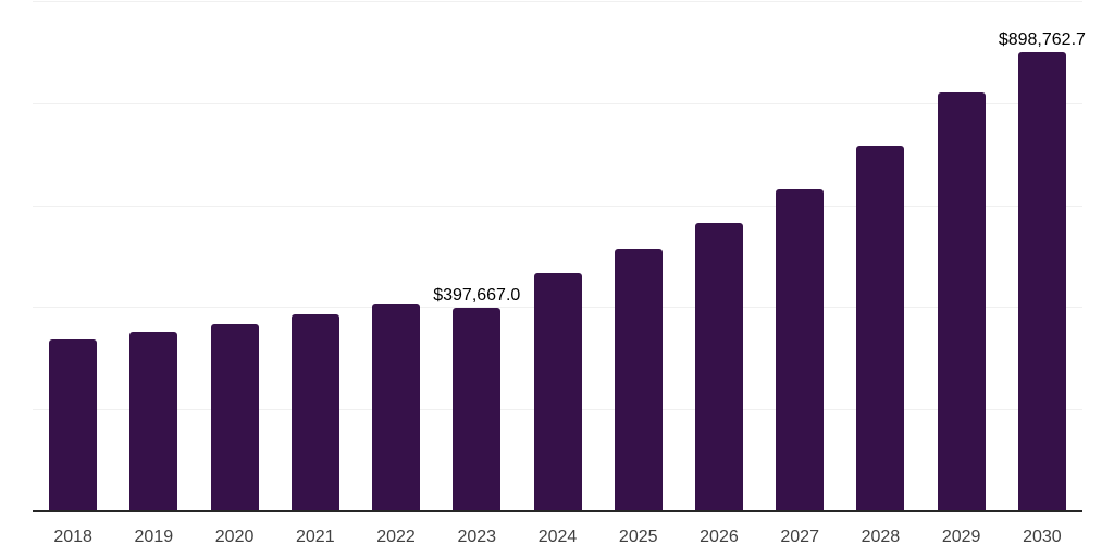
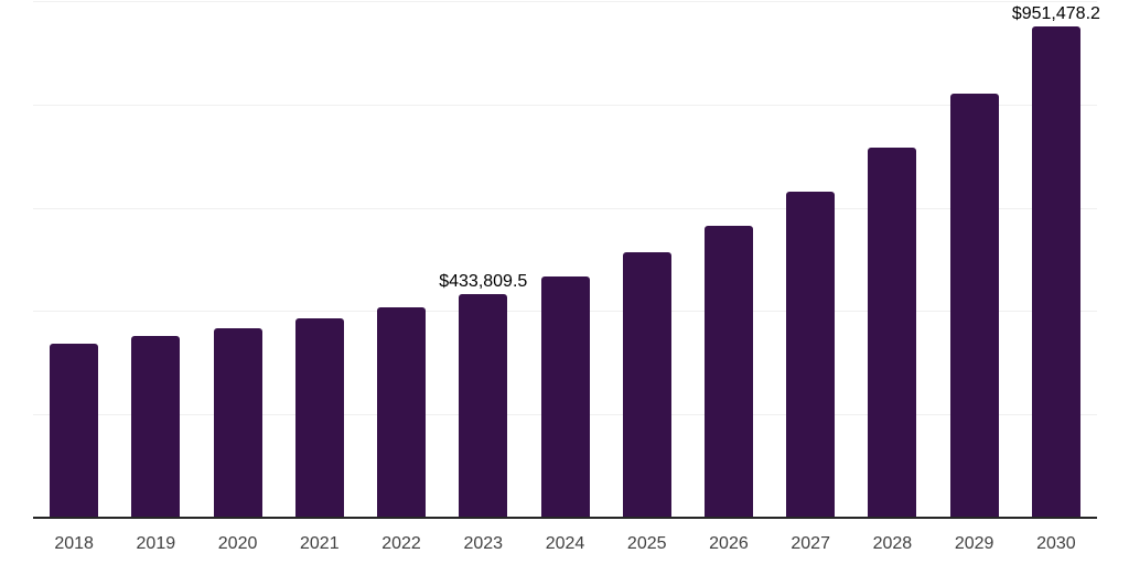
2023: $397,667.0 -> $433,809.5
2030: $898,762.7 -> $951,478.2
